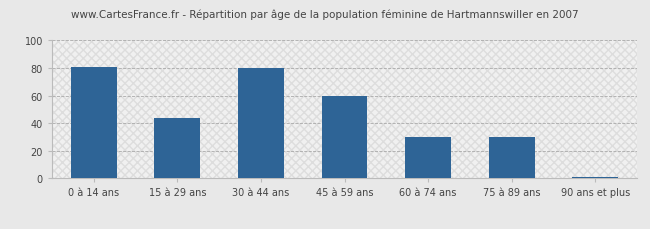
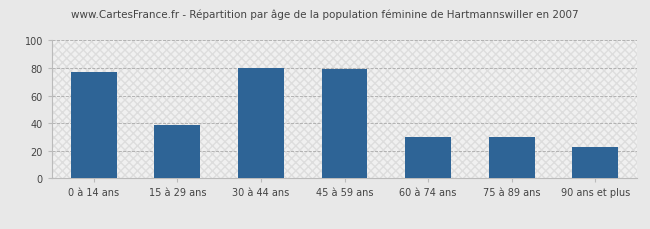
0 à 14 ans: 81 -> 77
15 à 29 ans: 44 -> 39
45 à 59 ans: 60 -> 79
90 ans et plus: 1 -> 23
